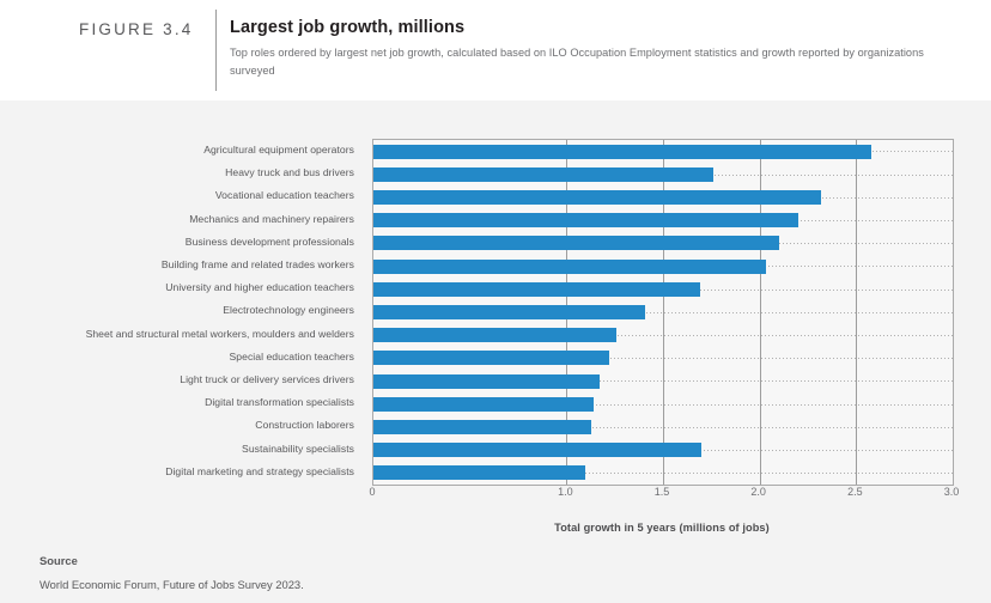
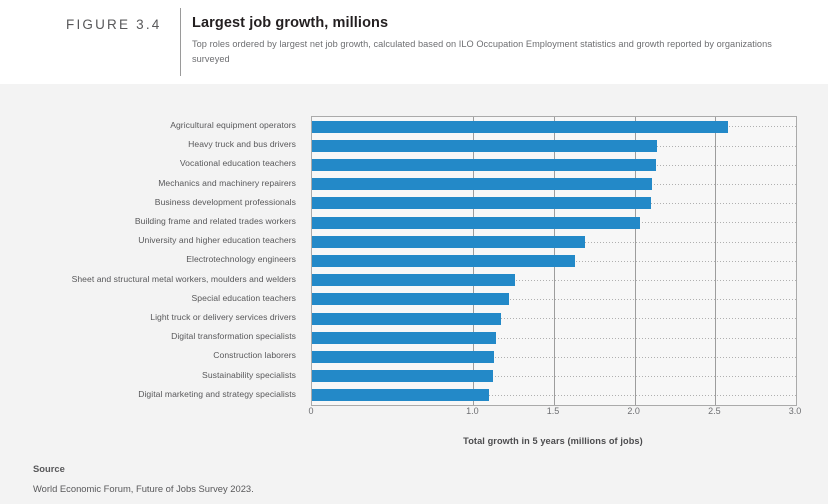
Heavy truck and bus drivers: 1.76 -> 2.14
Vocational education teachers: 2.32 -> 2.13
Mechanics and machinery repairers: 2.20 -> 2.11
Electrotechnology engineers: 1.41 -> 1.63
Sustainability specialists: 1.70 -> 1.12
